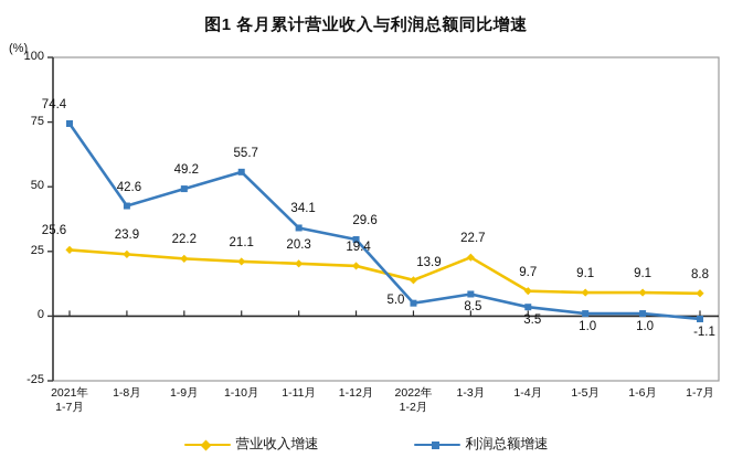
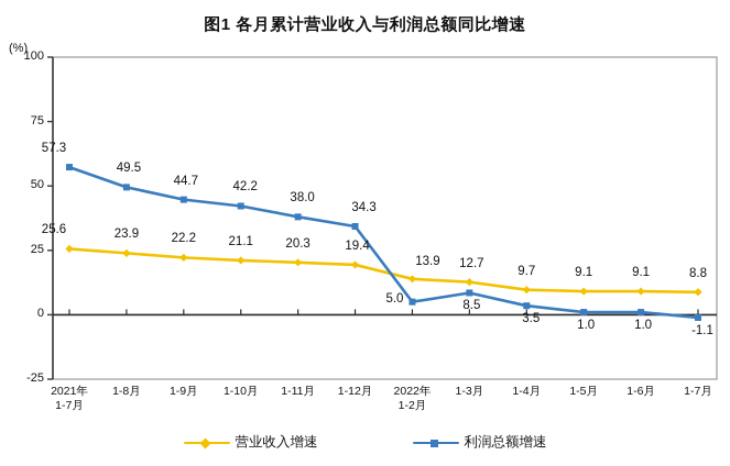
利润总额增速/2021年 1-7月: 74.4 -> 57.3
利润总额增速/1-8月: 42.6 -> 49.5
利润总额增速/1-9月: 49.2 -> 44.7
利润总额增速/1-10月: 55.7 -> 42.2
利润总额增速/1-11月: 34.1 -> 38.0
利润总额增速/1-12月: 29.6 -> 34.3
营业收入增速/1-3月: 22.7 -> 12.7
